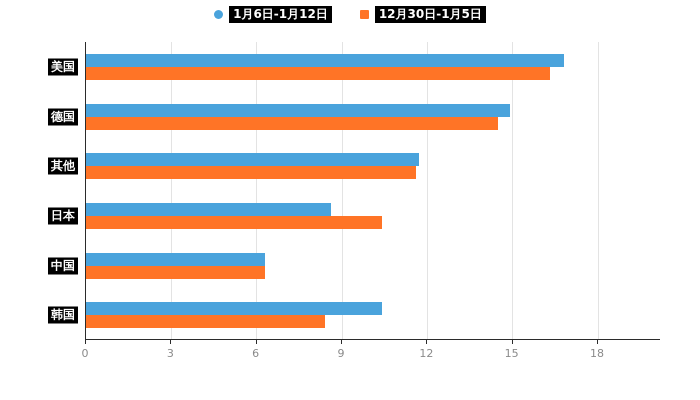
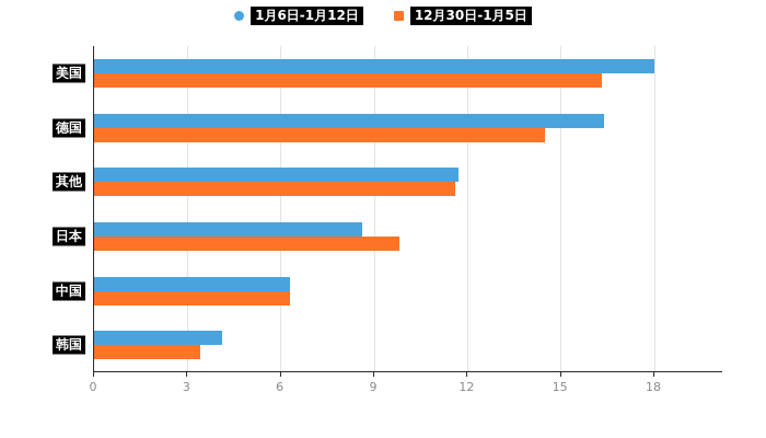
1月6日-1月12日/美国: 16.8 -> 18.0
1月6日-1月12日/德国: 14.9 -> 16.4
12月30日-1月5日/日本: 10.4 -> 9.8
1月6日-1月12日/韩国: 10.4 -> 4.1
12月30日-1月5日/韩国: 8.4 -> 3.4
